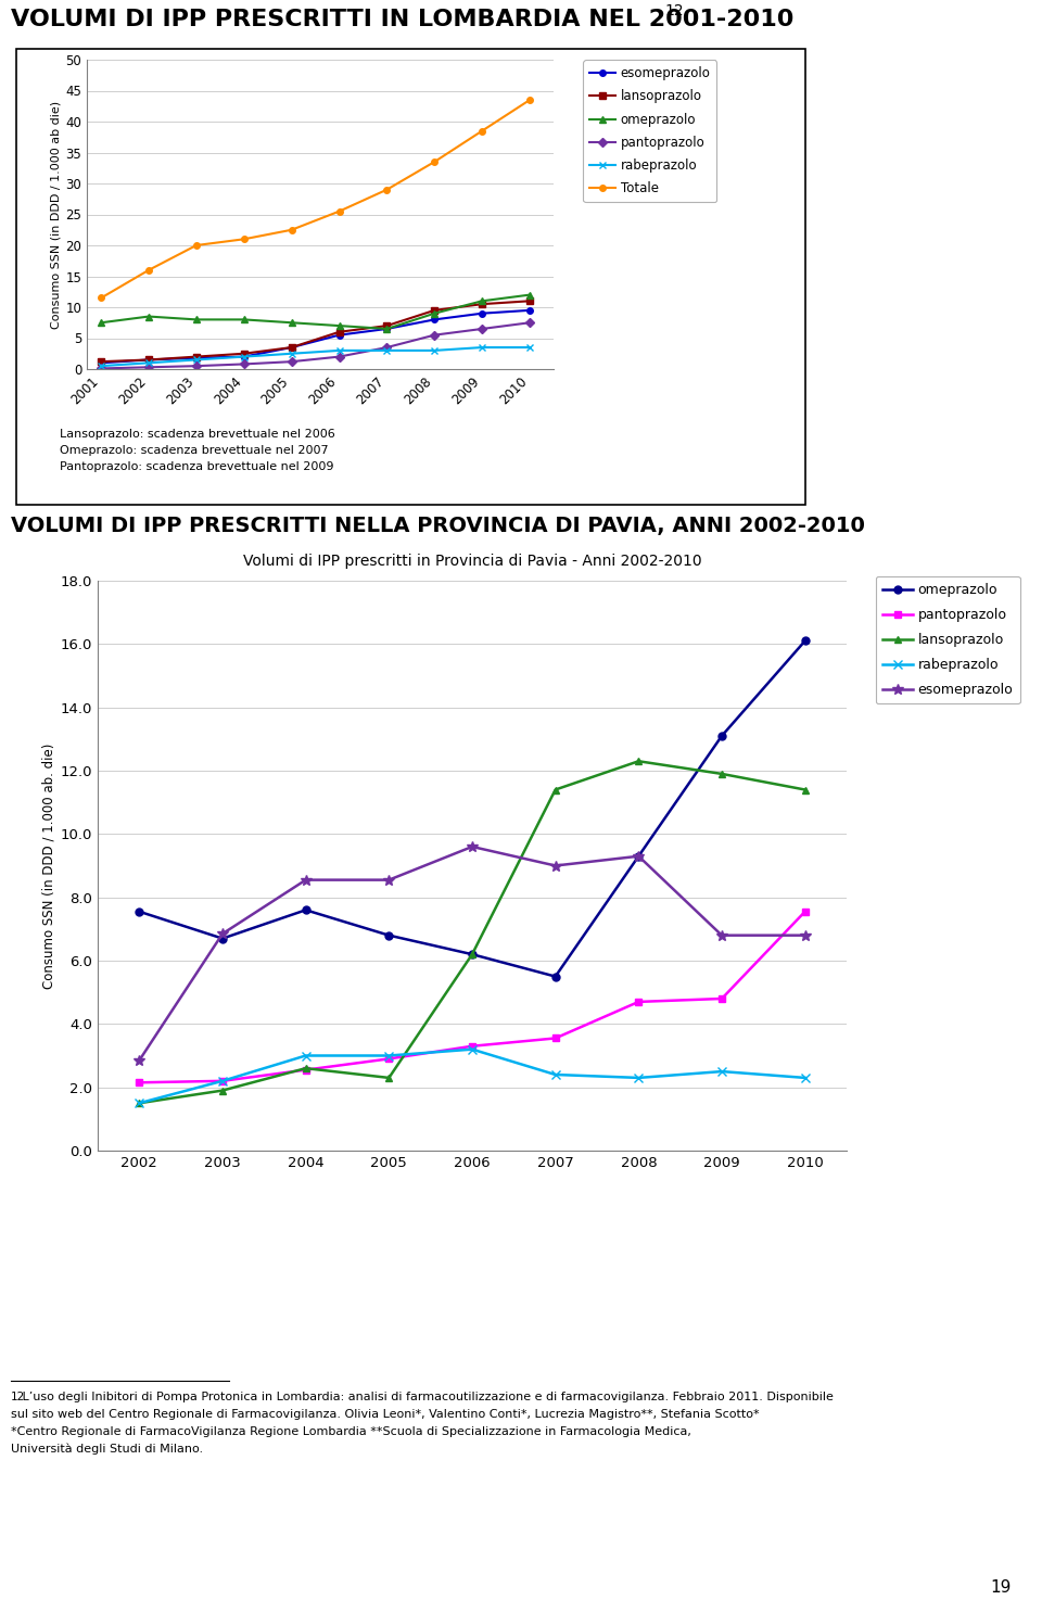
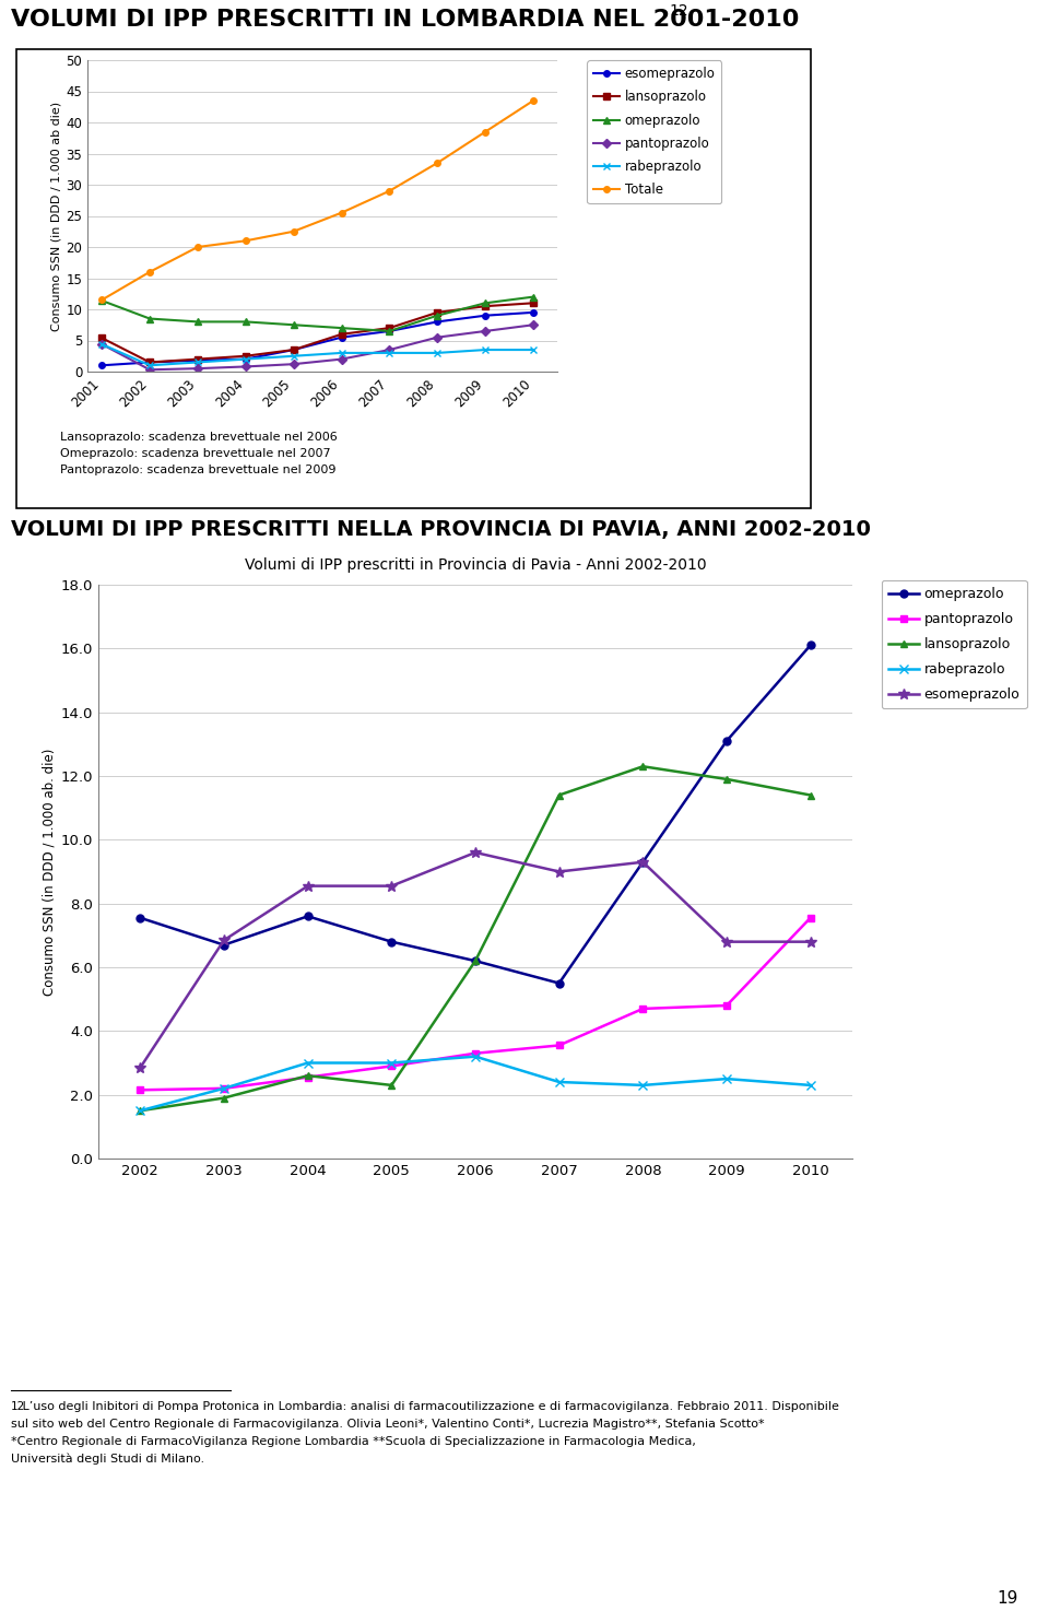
lansoprazolo/2001: 1.2 -> 5.4
omeprazolo/2001: 7.5 -> 11.4
pantoprazolo/2001: 0.1 -> 4.4
rabeprazolo/2001: 0.5 -> 4.4
